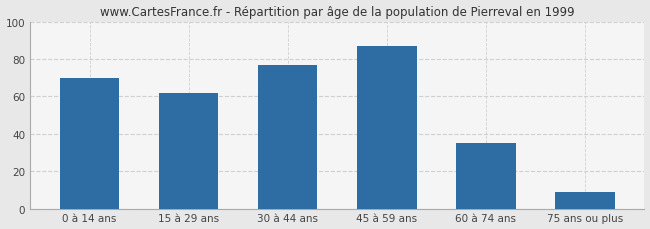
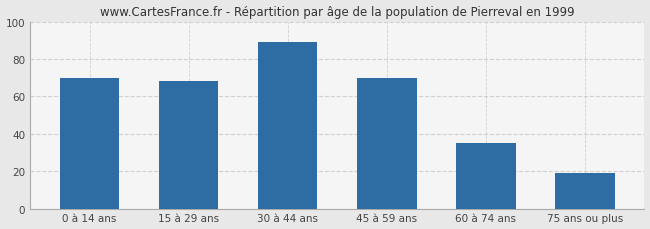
15 à 29 ans: 62 -> 68
30 à 44 ans: 77 -> 89
45 à 59 ans: 87 -> 70
75 ans ou plus: 9 -> 19
